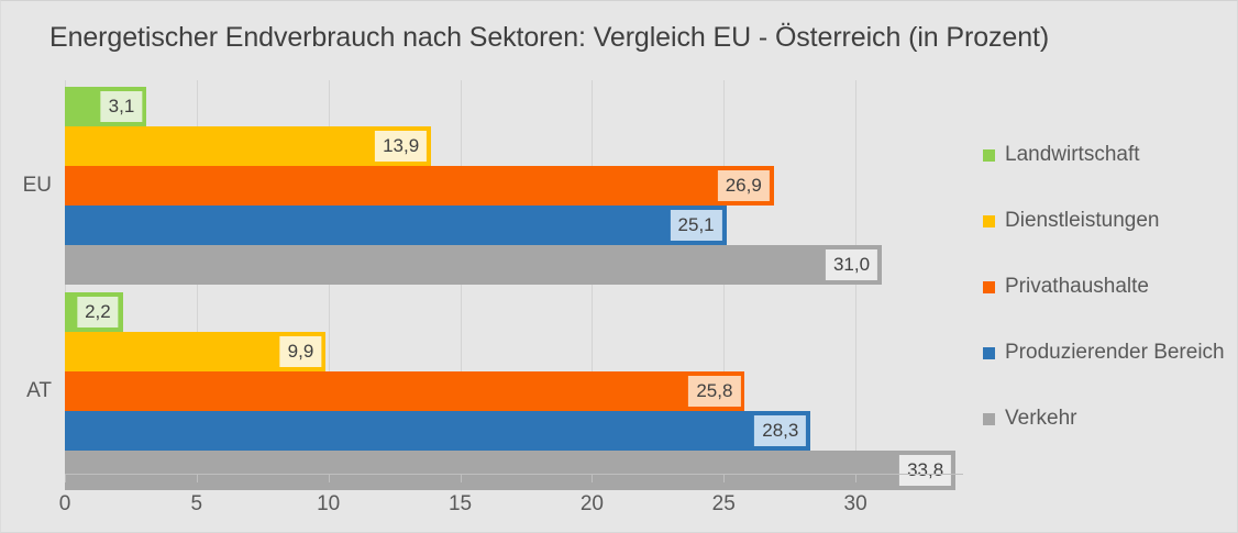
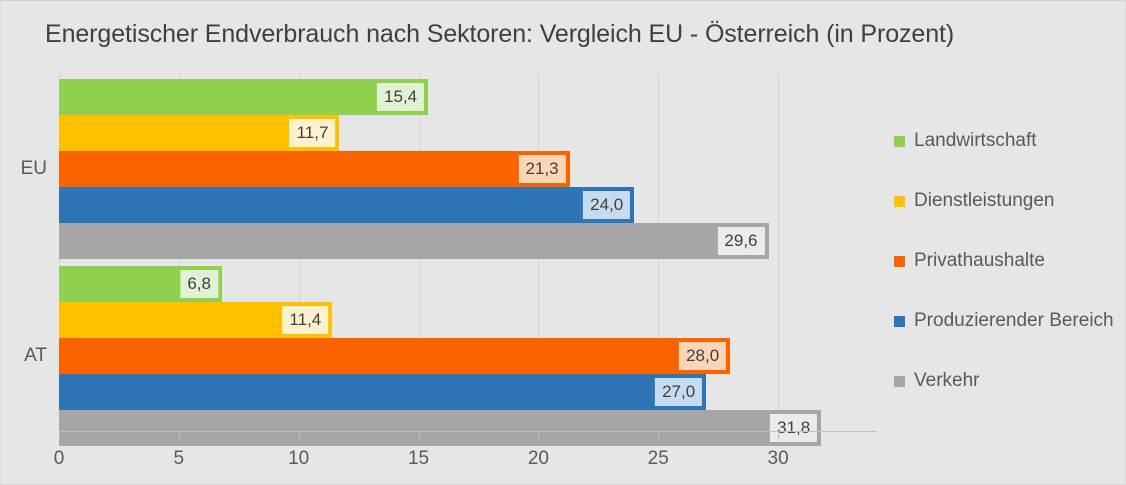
Landwirtschaft/EU: 3,1 -> 15,4
Dienstleistungen/EU: 13,9 -> 11,7
Privathaushalte/EU: 26,9 -> 21,3
Produzierender Bereich/EU: 25,1 -> 24,0
Verkehr/EU: 31,0 -> 29,6
Landwirtschaft/AT: 2,2 -> 6,8
Dienstleistungen/AT: 9,9 -> 11,4
Privathaushalte/AT: 25,8 -> 28,0
Produzierender Bereich/AT: 28,3 -> 27,0
Verkehr/AT: 33,8 -> 31,8
